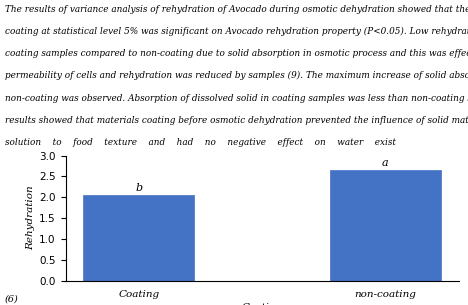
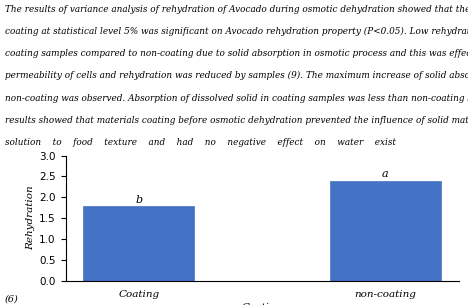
Coating: 2.05 -> 1.78
non-coating: 2.65 -> 2.40
